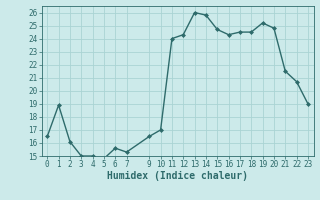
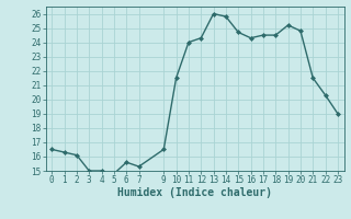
1: 18.9 -> 16.3
10: 17.0 -> 21.5
22: 20.7 -> 20.3
